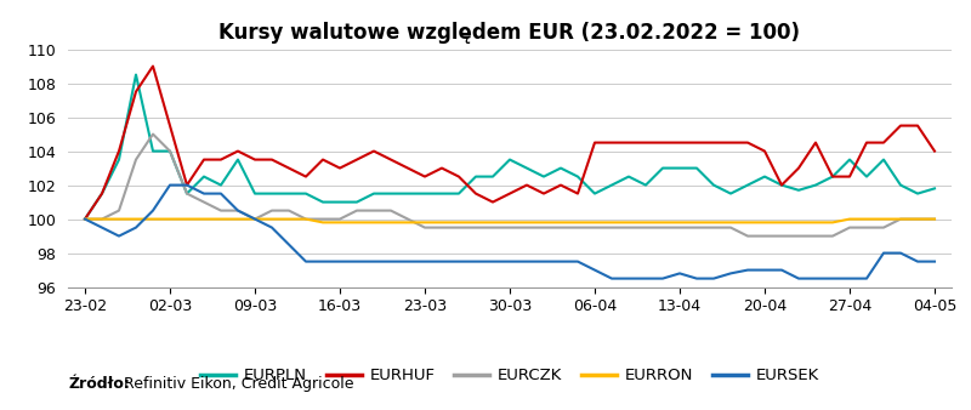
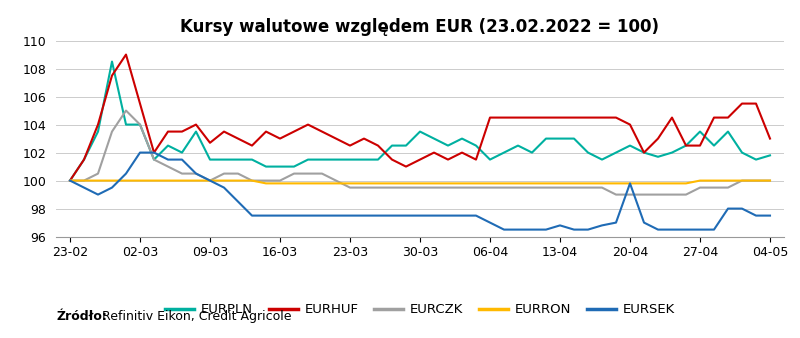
EURHUF/09-03: 103.5 -> 102.7
EURSEK/20-04: 97.0 -> 99.8
EURHUF/04-05: 104.0 -> 103.0
